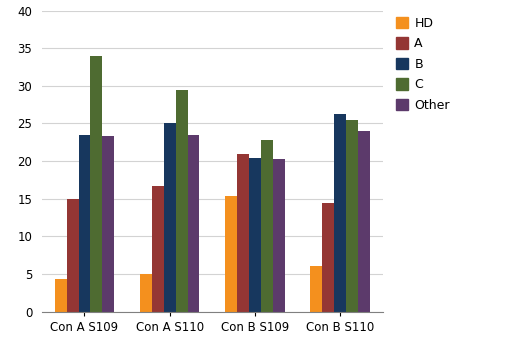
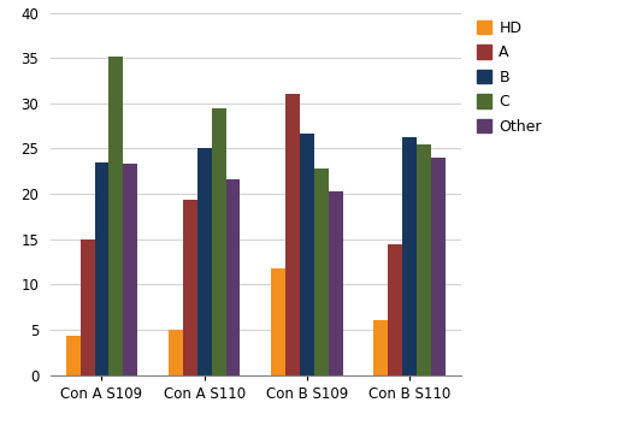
C/Con A S109: 34.0 -> 35.2
A/Con A S110: 16.7 -> 19.4
Other/Con A S110: 23.4 -> 21.6
HD/Con B S109: 15.3 -> 11.8
A/Con B S109: 21.0 -> 31.0
B/Con B S109: 20.4 -> 26.6
